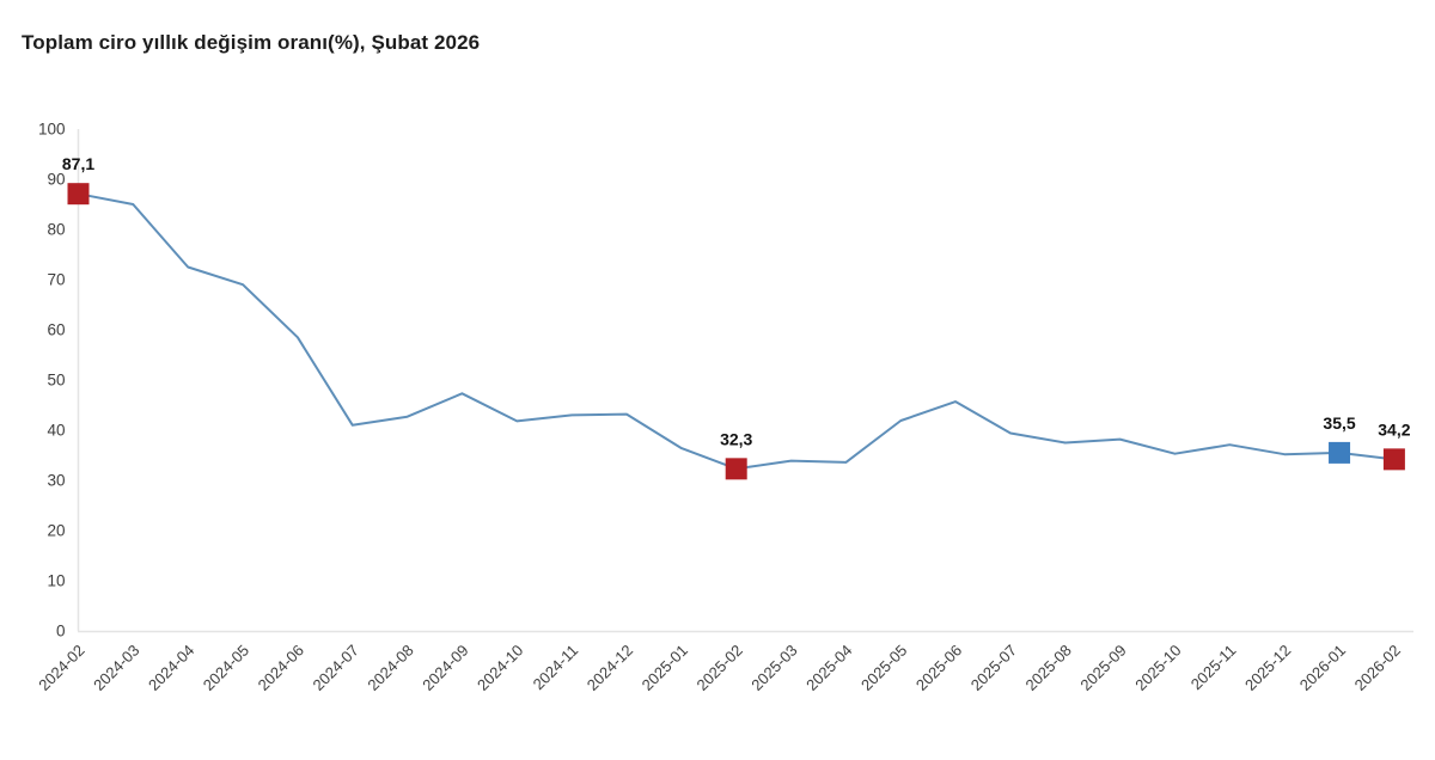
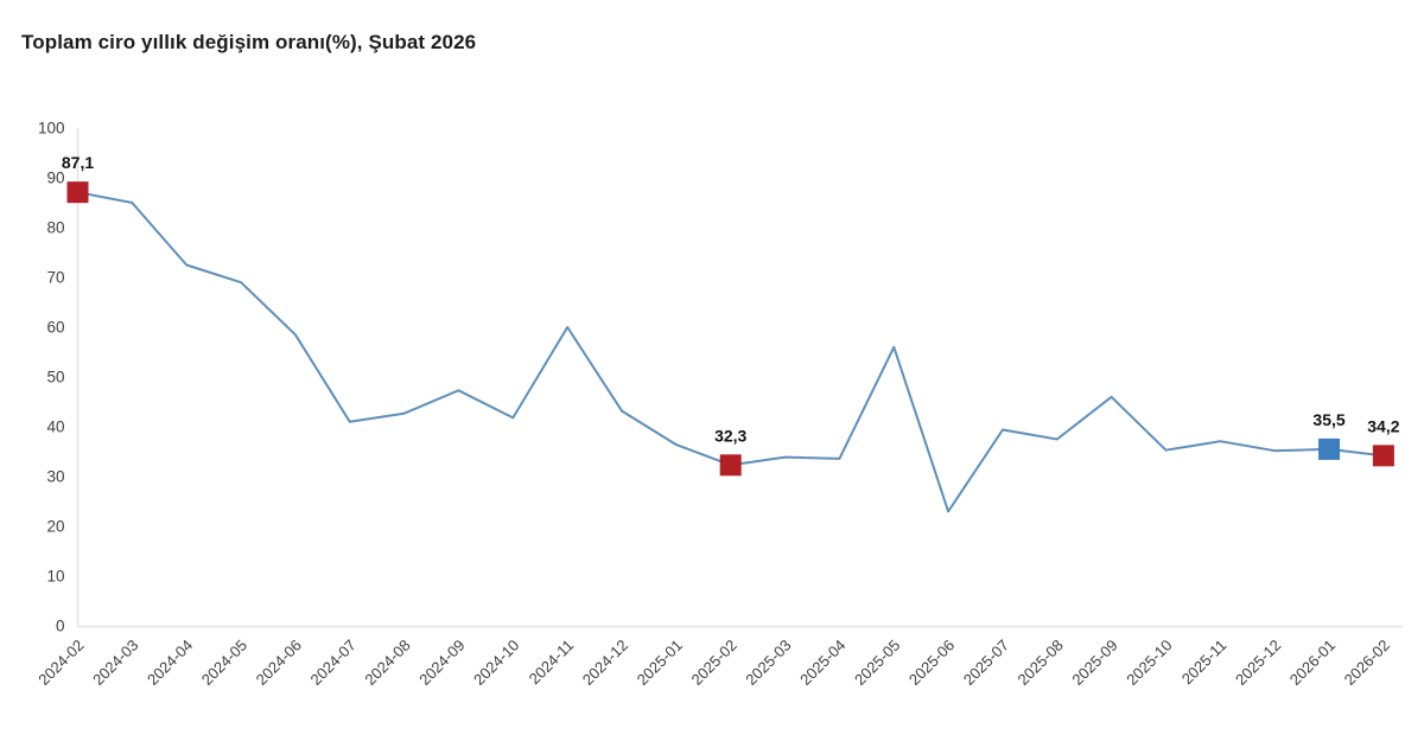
2024-11: 43 -> 60
2025-05: 42 -> 56
2025-06: 46 -> 23
2025-09: 38 -> 46
